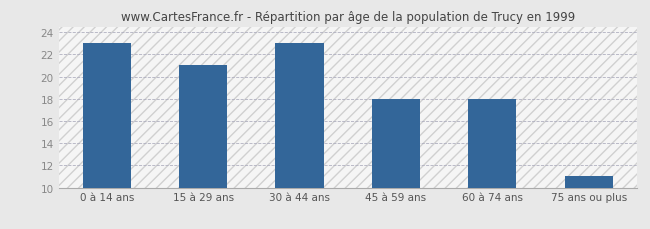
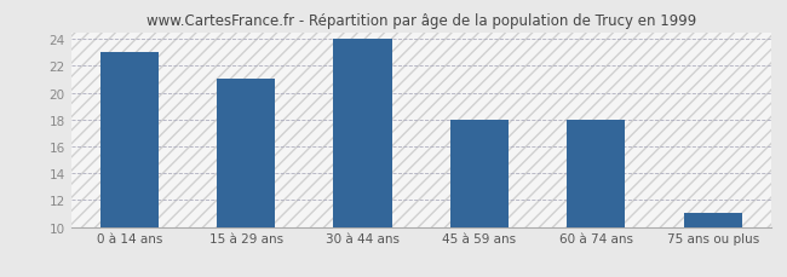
30 à 44 ans: 23 -> 24
